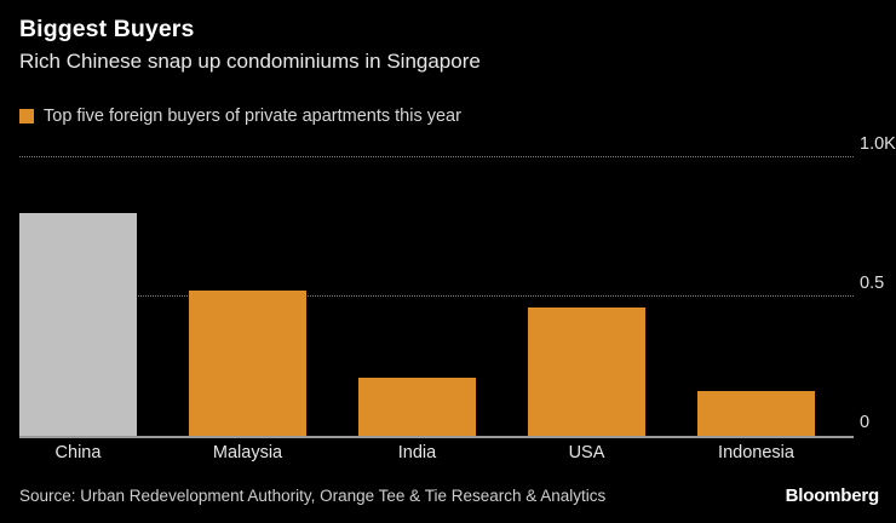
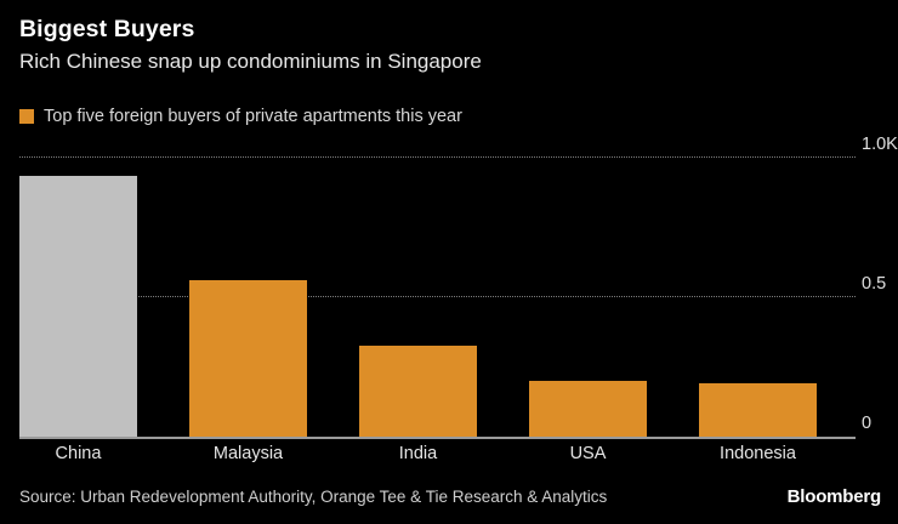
China: 0.80K -> 0.94K
Malaysia: 0.52K -> 0.56K
India: 0.21K -> 0.33K
USA: 0.46K -> 0.20K
Indonesia: 0.16K -> 0.19K
